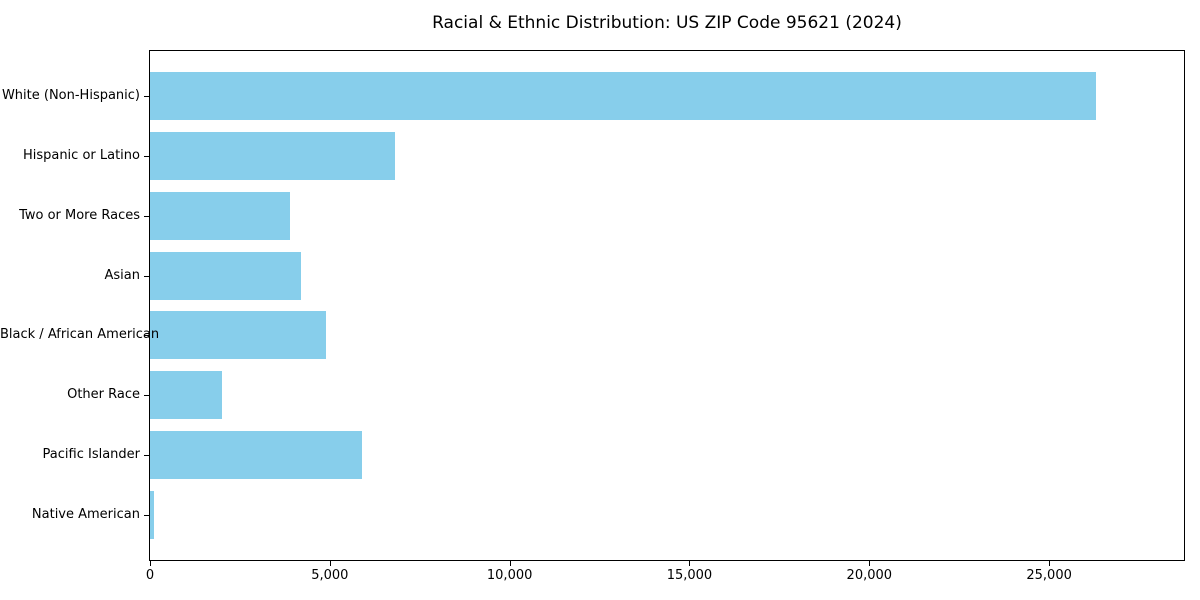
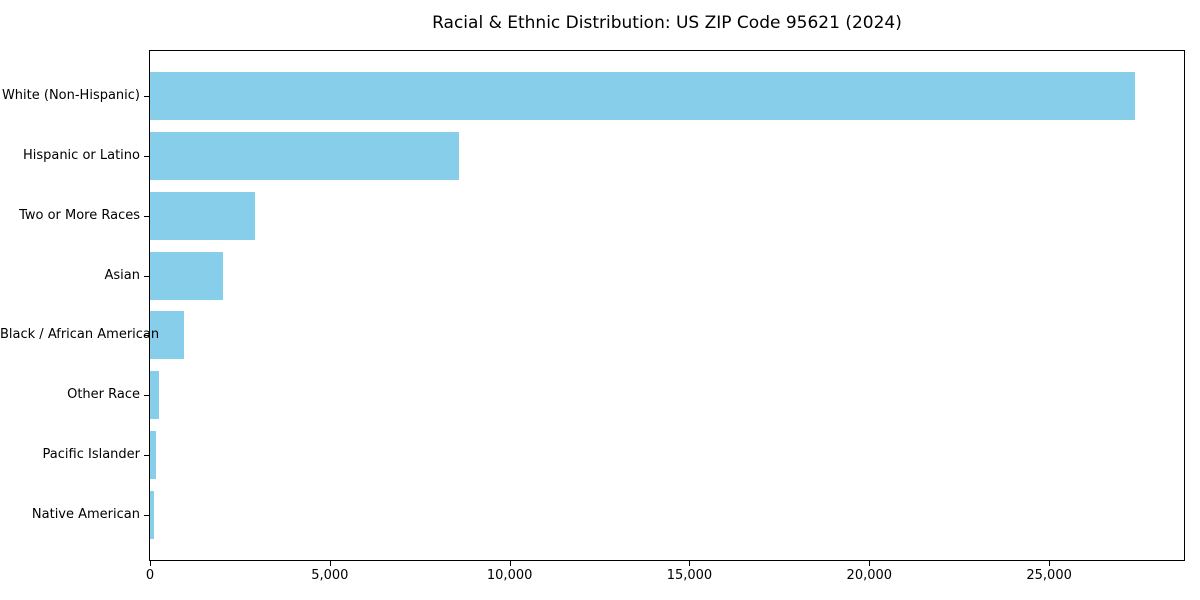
White (Non-Hispanic): 26300 -> 27400
Hispanic or Latino: 6800 -> 8600
Two or More Races: 3900 -> 2900
Asian: 4200 -> 2000
Black / African American: 4900 -> 900
Other Race: 2000 -> 300
Pacific Islander: 5900 -> 200
